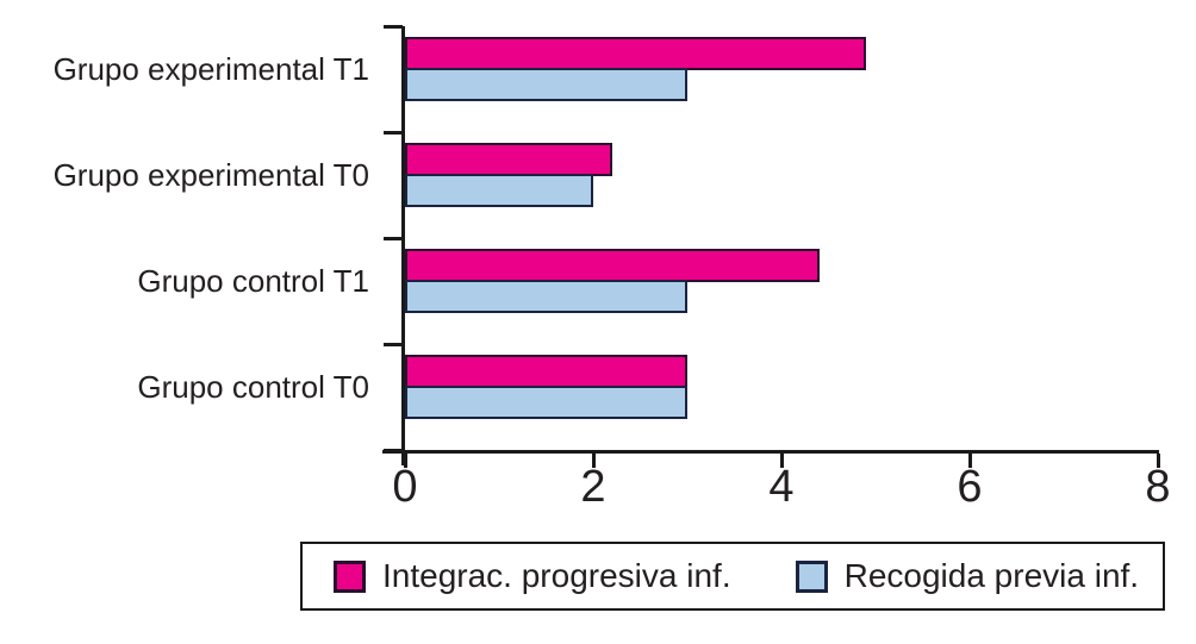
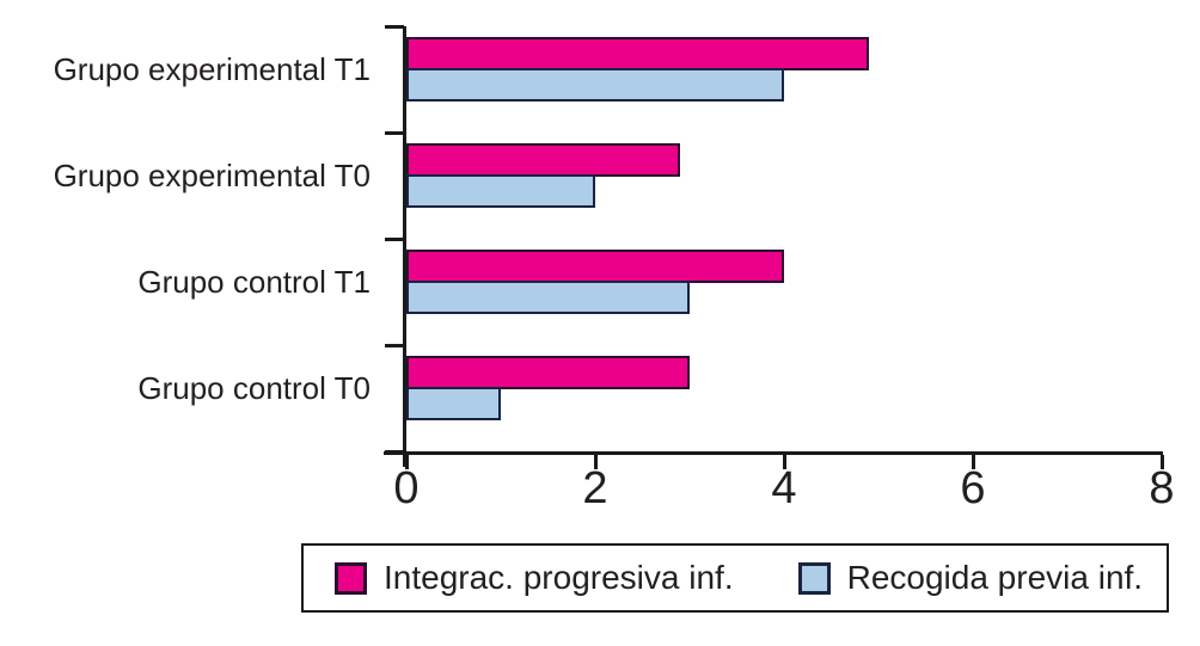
Recogida previa inf./Grupo experimental T1: 3 -> 4
Integrac. progresiva inf./Grupo experimental T0: 2.2 -> 2.9
Integrac. progresiva inf./Grupo control T1: 4.4 -> 4.0
Recogida previa inf./Grupo control T0: 3 -> 1
